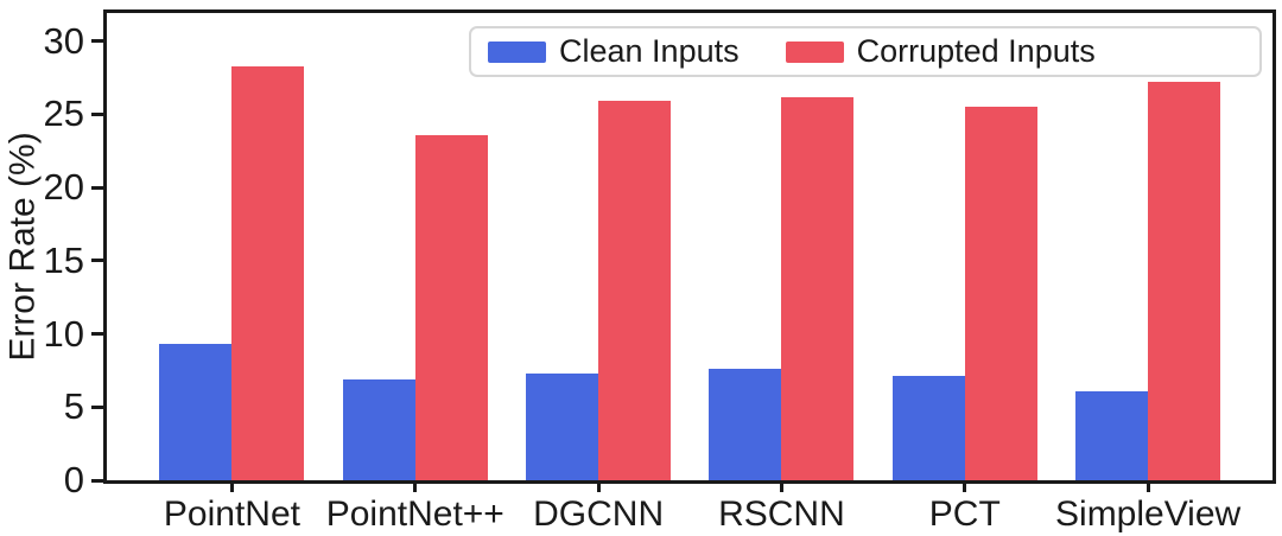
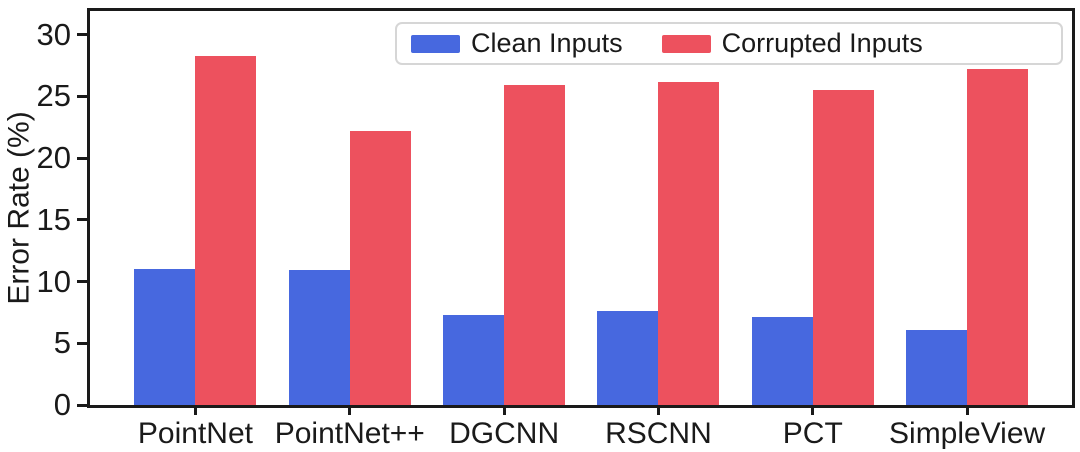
Clean Inputs/PointNet: 9.3 -> 11.0
Clean Inputs/PointNet++: 6.9 -> 10.9
Corrupted Inputs/PointNet++: 23.6 -> 22.2
